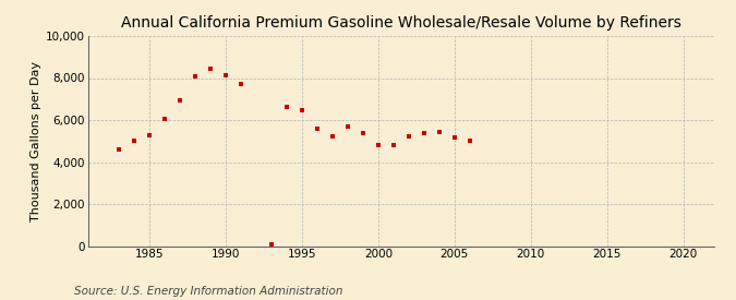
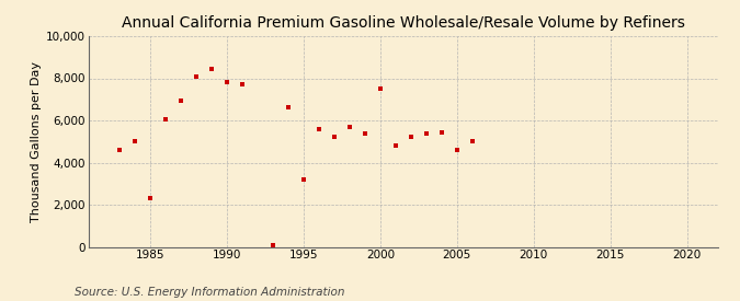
1985: 5,200 -> 2,300
1990: 8,200 -> 7,800
1995: 6,400 -> 3,200
2000: 4,800 -> 7,500
2005: 5,200 -> 4,600
